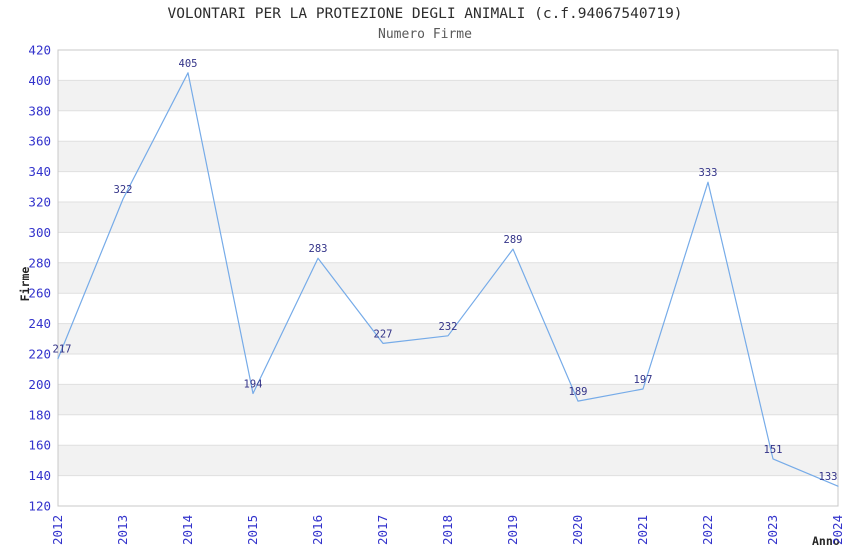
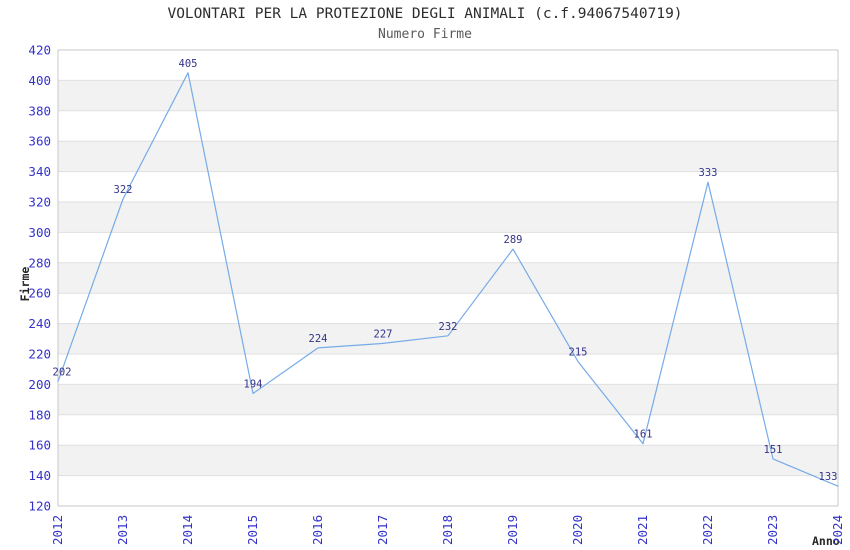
2012: 217 -> 202
2016: 283 -> 224
2020: 189 -> 215
2021: 197 -> 161
